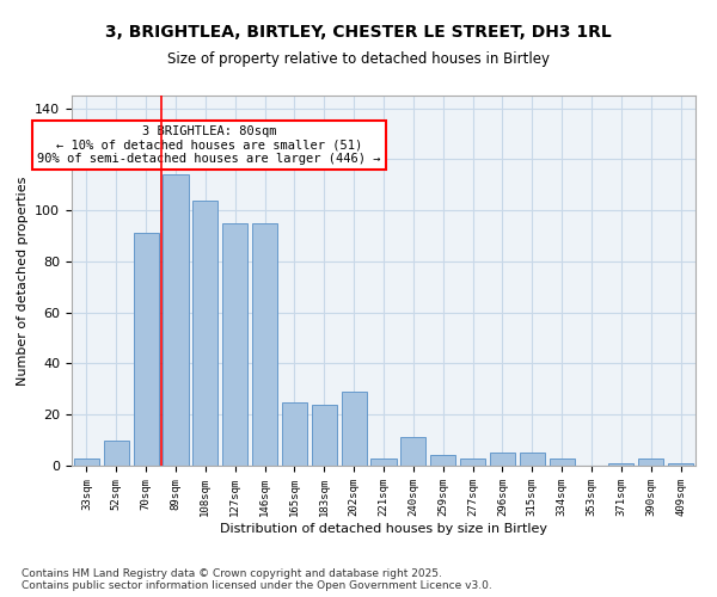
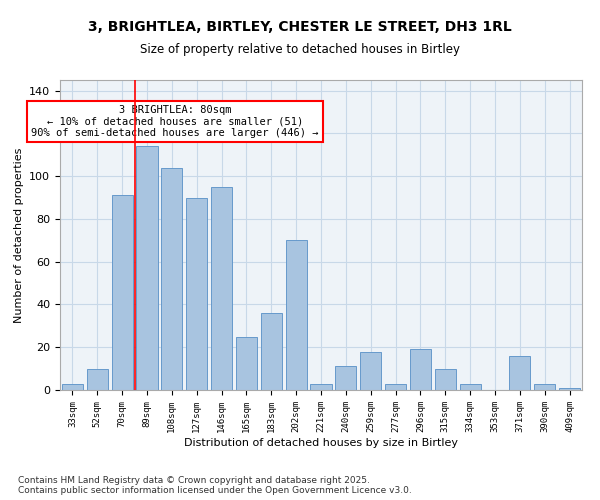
127sqm: 95 -> 90
183sqm: 24 -> 36
202sqm: 29 -> 70
259sqm: 4 -> 18
296sqm: 5 -> 19
315sqm: 5 -> 10
371sqm: 1 -> 16
